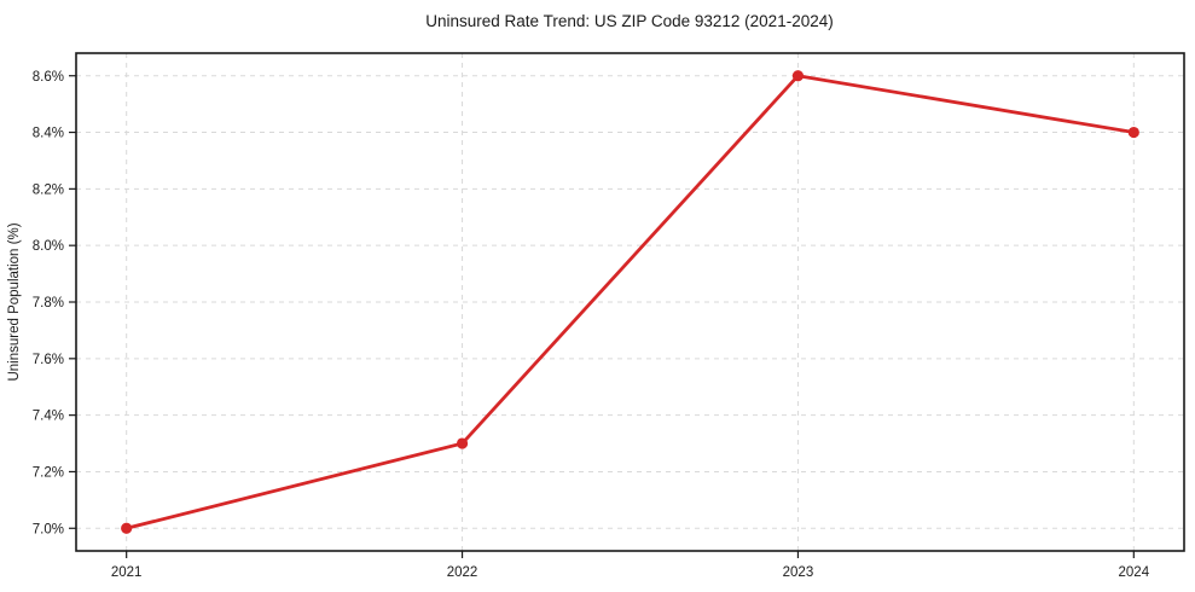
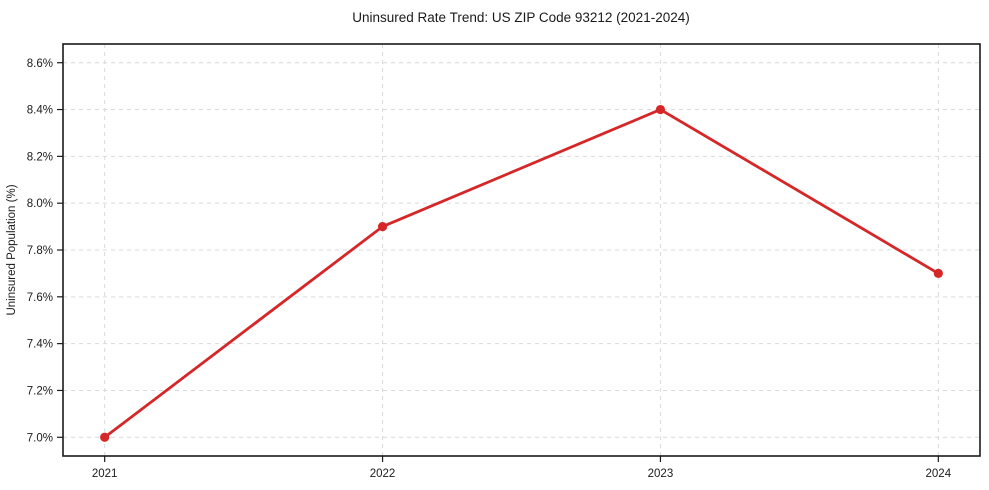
2022: 7.3% -> 7.9%
2023: 8.6% -> 8.4%
2024: 8.4% -> 7.7%
